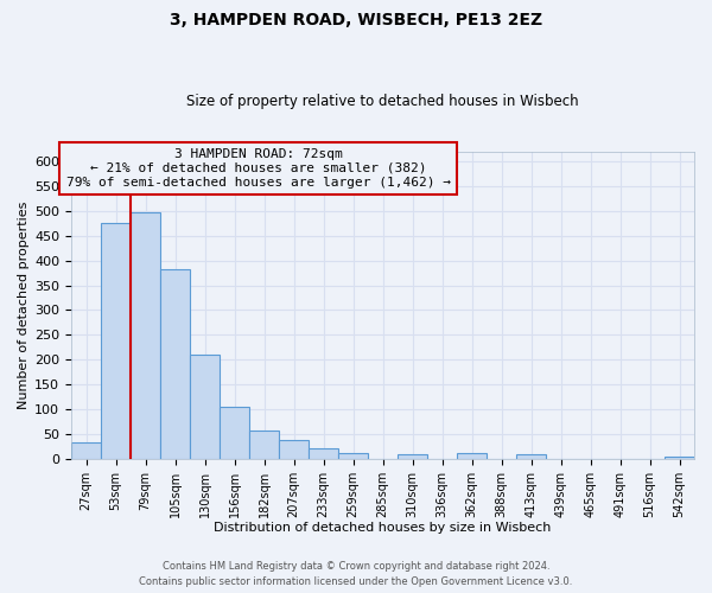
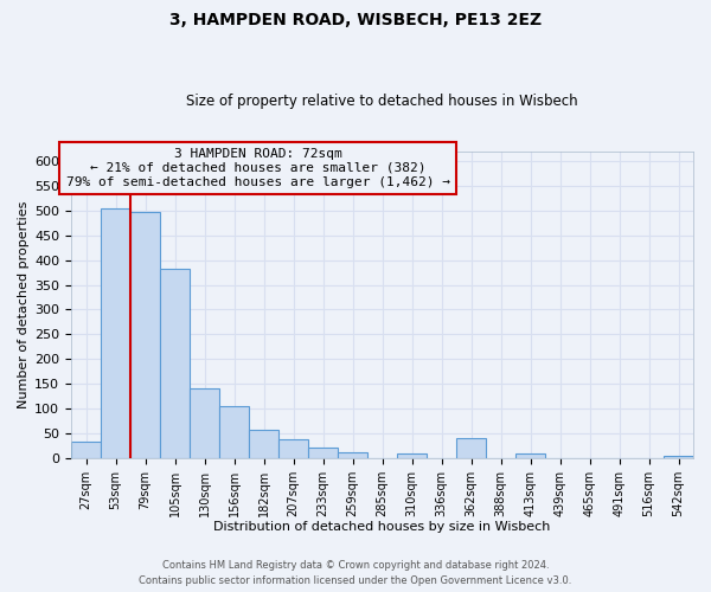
53sqm: 475 -> 505
130sqm: 210 -> 140
362sqm: 11 -> 40
